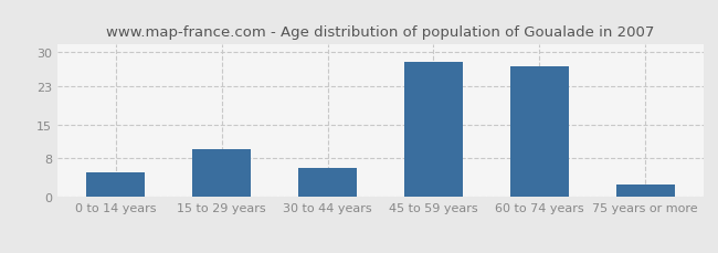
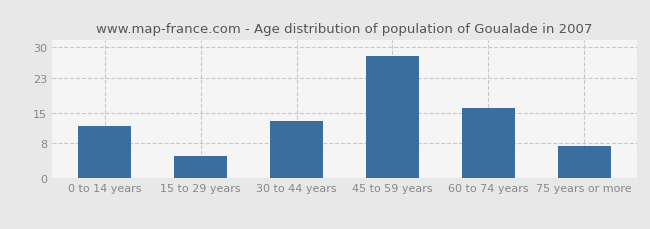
0 to 14 years: 5.0 -> 12.0
15 to 29 years: 10.0 -> 5.0
30 to 44 years: 6.0 -> 13.0
60 to 74 years: 27.0 -> 16.0
75 years or more: 2.5 -> 7.5
